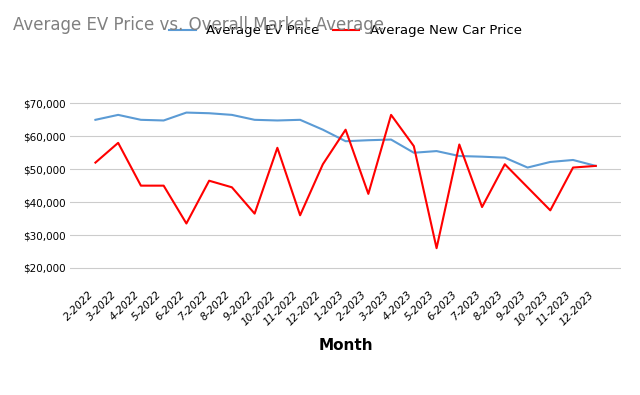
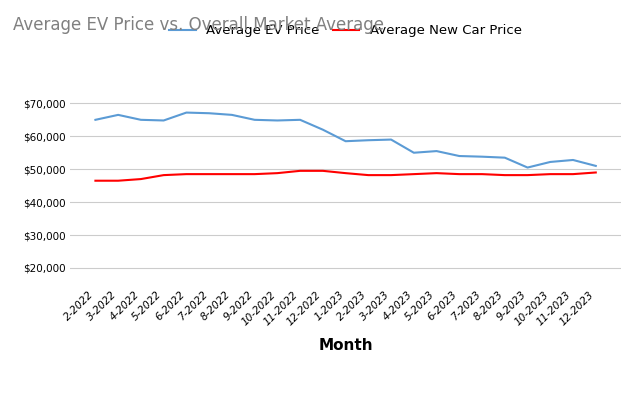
Average New Car Price/2-2022: $52,000 -> $46,500
Average New Car Price/3-2022: $58,000 -> $46,500
Average New Car Price/4-2022: $45,000 -> $47,000
Average New Car Price/5-2022: $45,000 -> $48,200
Average New Car Price/6-2022: $33,500 -> $48,500
Average New Car Price/7-2022: $46,500 -> $48,500
Average New Car Price/8-2022: $44,500 -> $48,500
Average New Car Price/9-2022: $36,500 -> $48,500
Average New Car Price/10-2022: $56,500 -> $48,800
Average New Car Price/11-2022: $36,000 -> $49,500
Average New Car Price/12-2022: $51,500 -> $49,500
Average New Car Price/1-2023: $62,000 -> $48,800
Average New Car Price/2-2023: $42,500 -> $48,200
Average New Car Price/3-2023: $66,500 -> $48,200
Average New Car Price/4-2023: $57,000 -> $48,500
Average New Car Price/5-2023: $26,000 -> $48,800
Average New Car Price/6-2023: $57,500 -> $48,500
Average New Car Price/7-2023: $38,500 -> $48,500
Average New Car Price/8-2023: $51,500 -> $48,200
Average New Car Price/9-2023: $44,500 -> $48,200
Average New Car Price/10-2023: $37,500 -> $48,500
Average New Car Price/11-2023: $50,500 -> $48,500
Average New Car Price/12-2023: $51,000 -> $49,000
